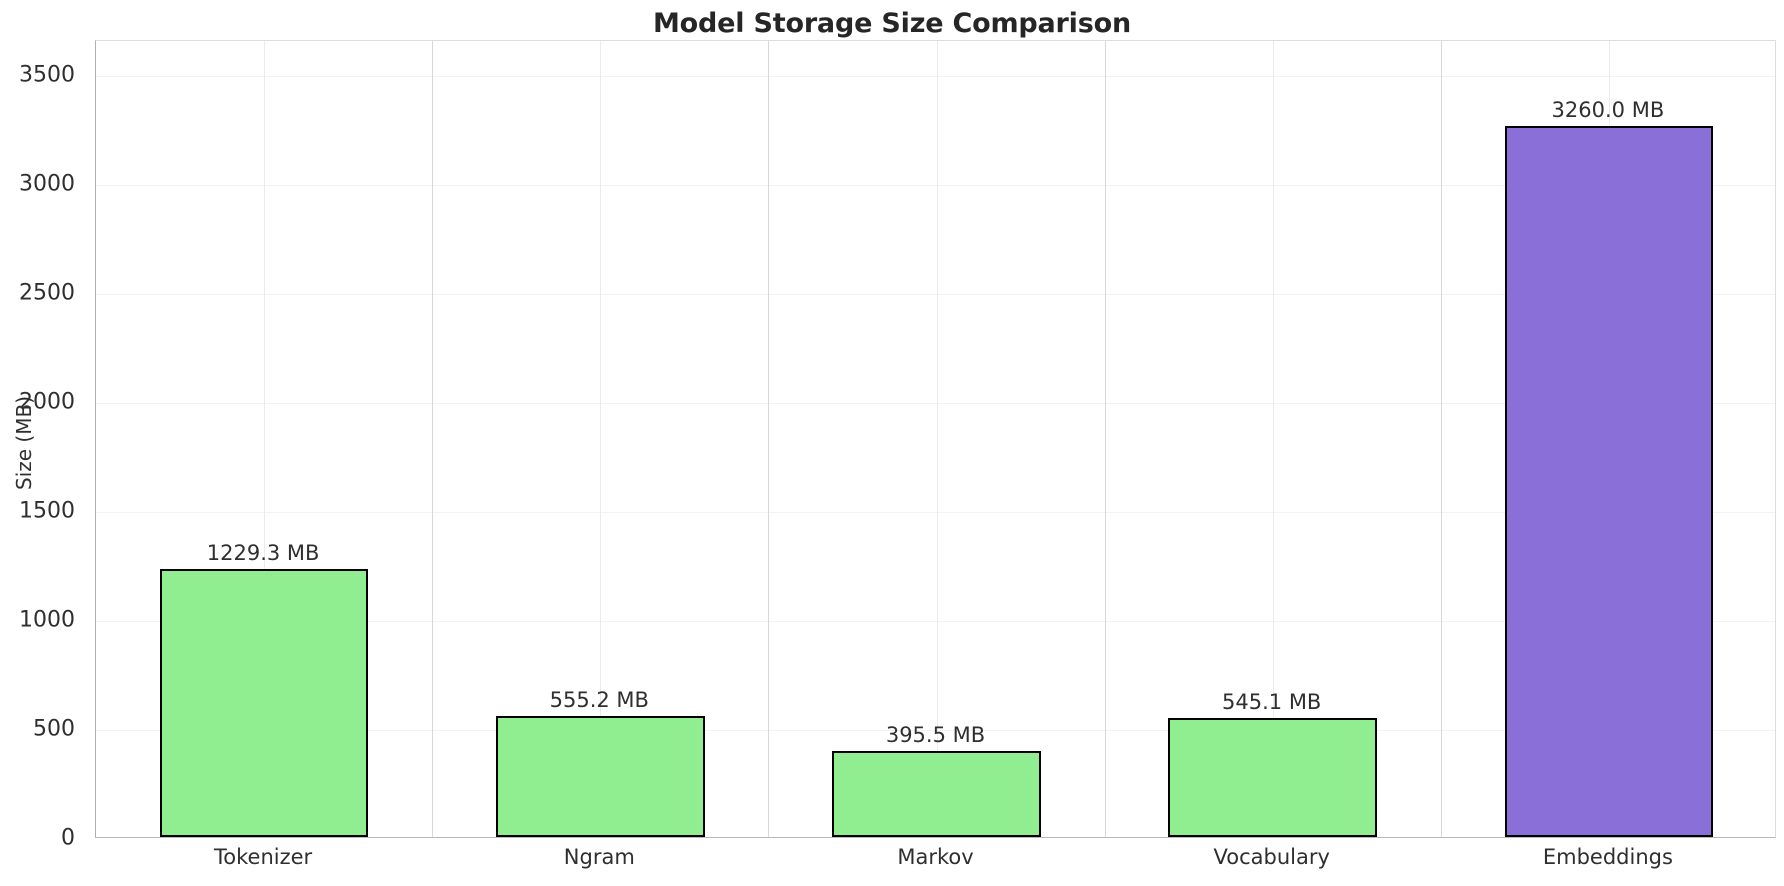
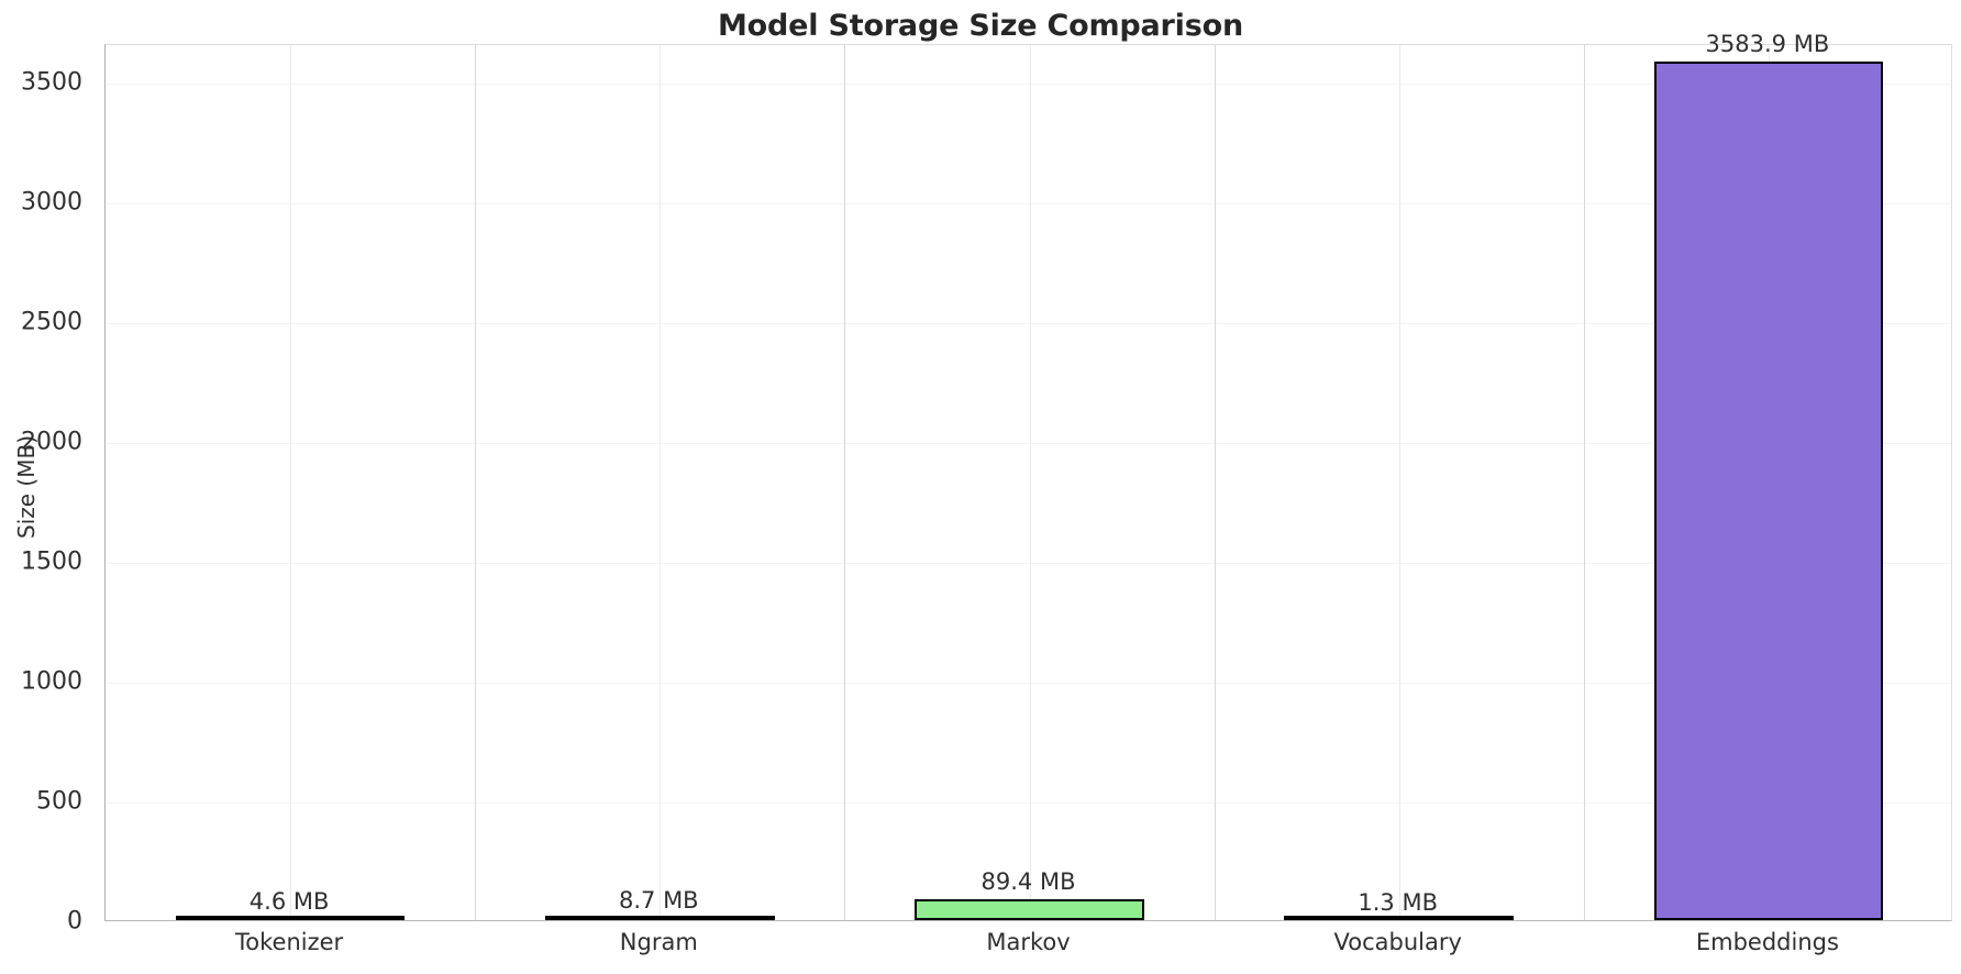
Tokenizer: 1229.3 -> 4.6
Ngram: 555.2 -> 8.7
Markov: 395.5 -> 89.4
Vocabulary: 545.1 -> 1.3
Embeddings: 3260.0 -> 3583.9
